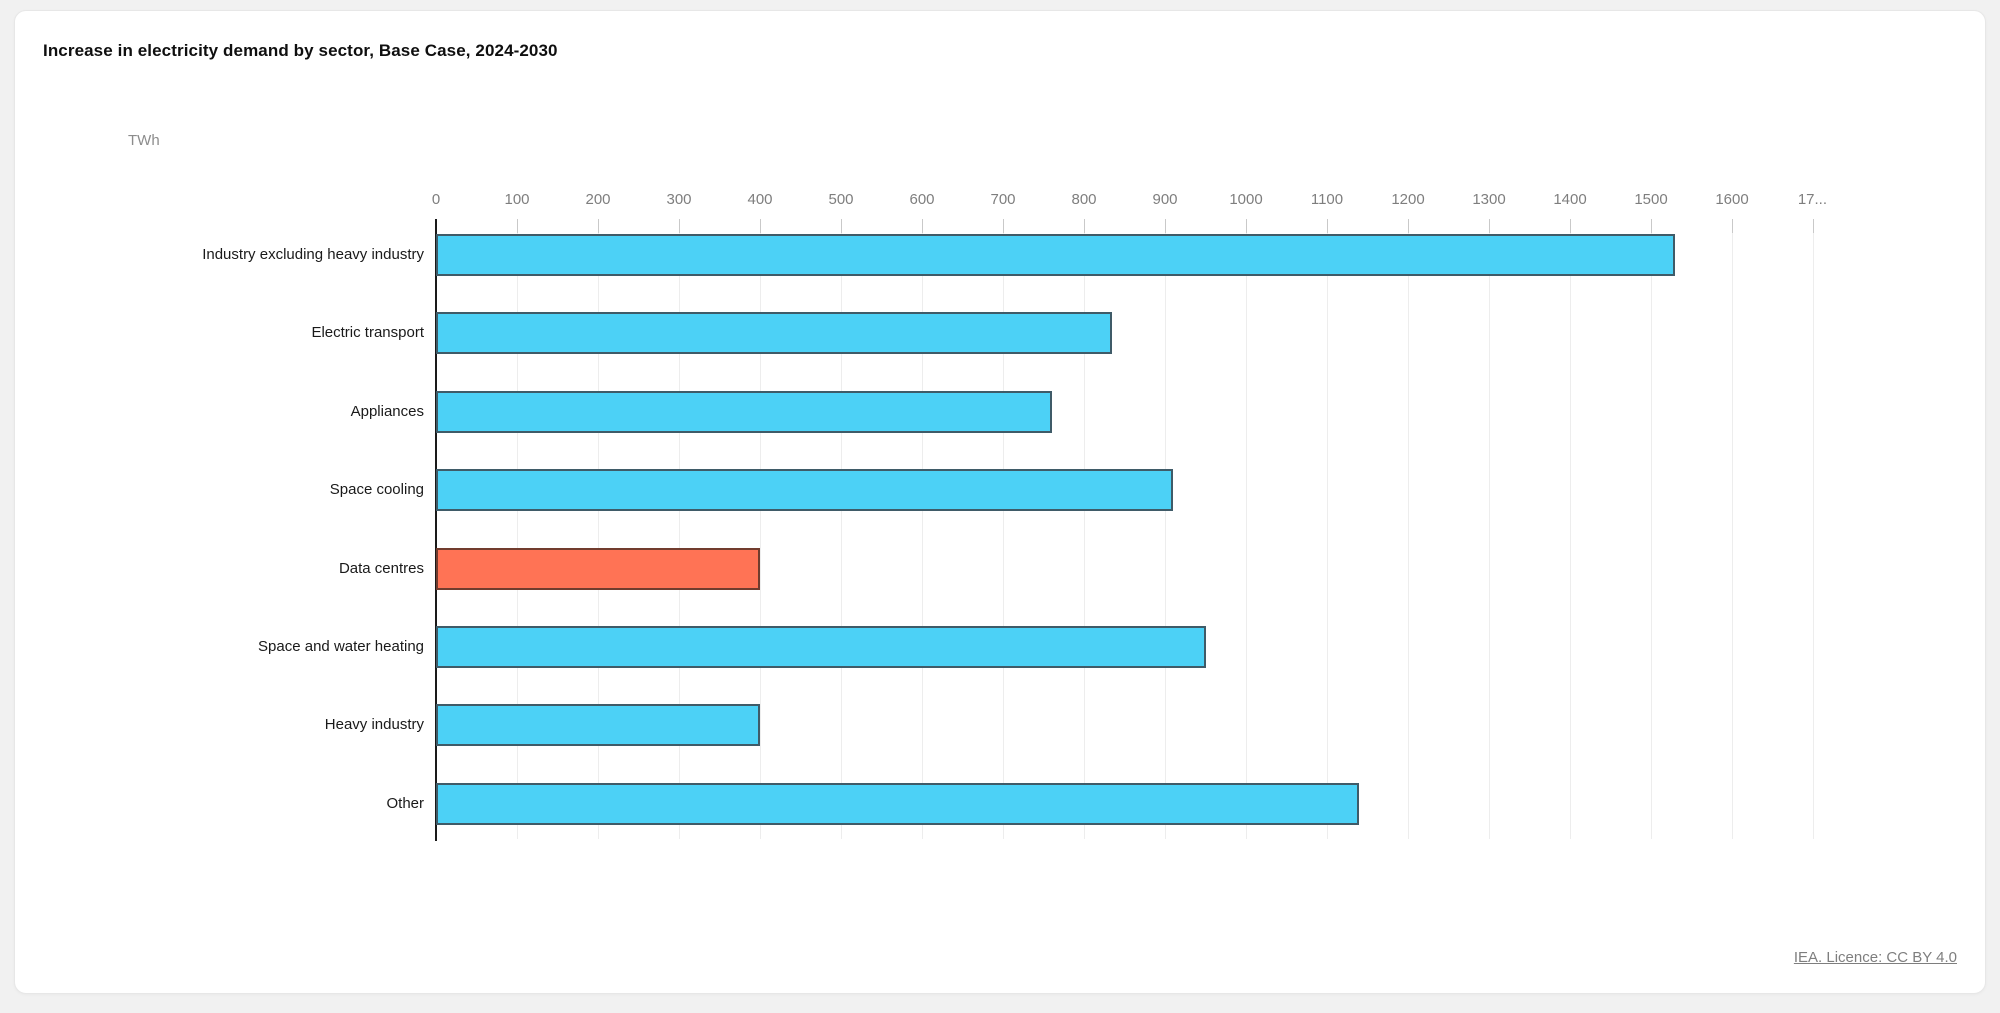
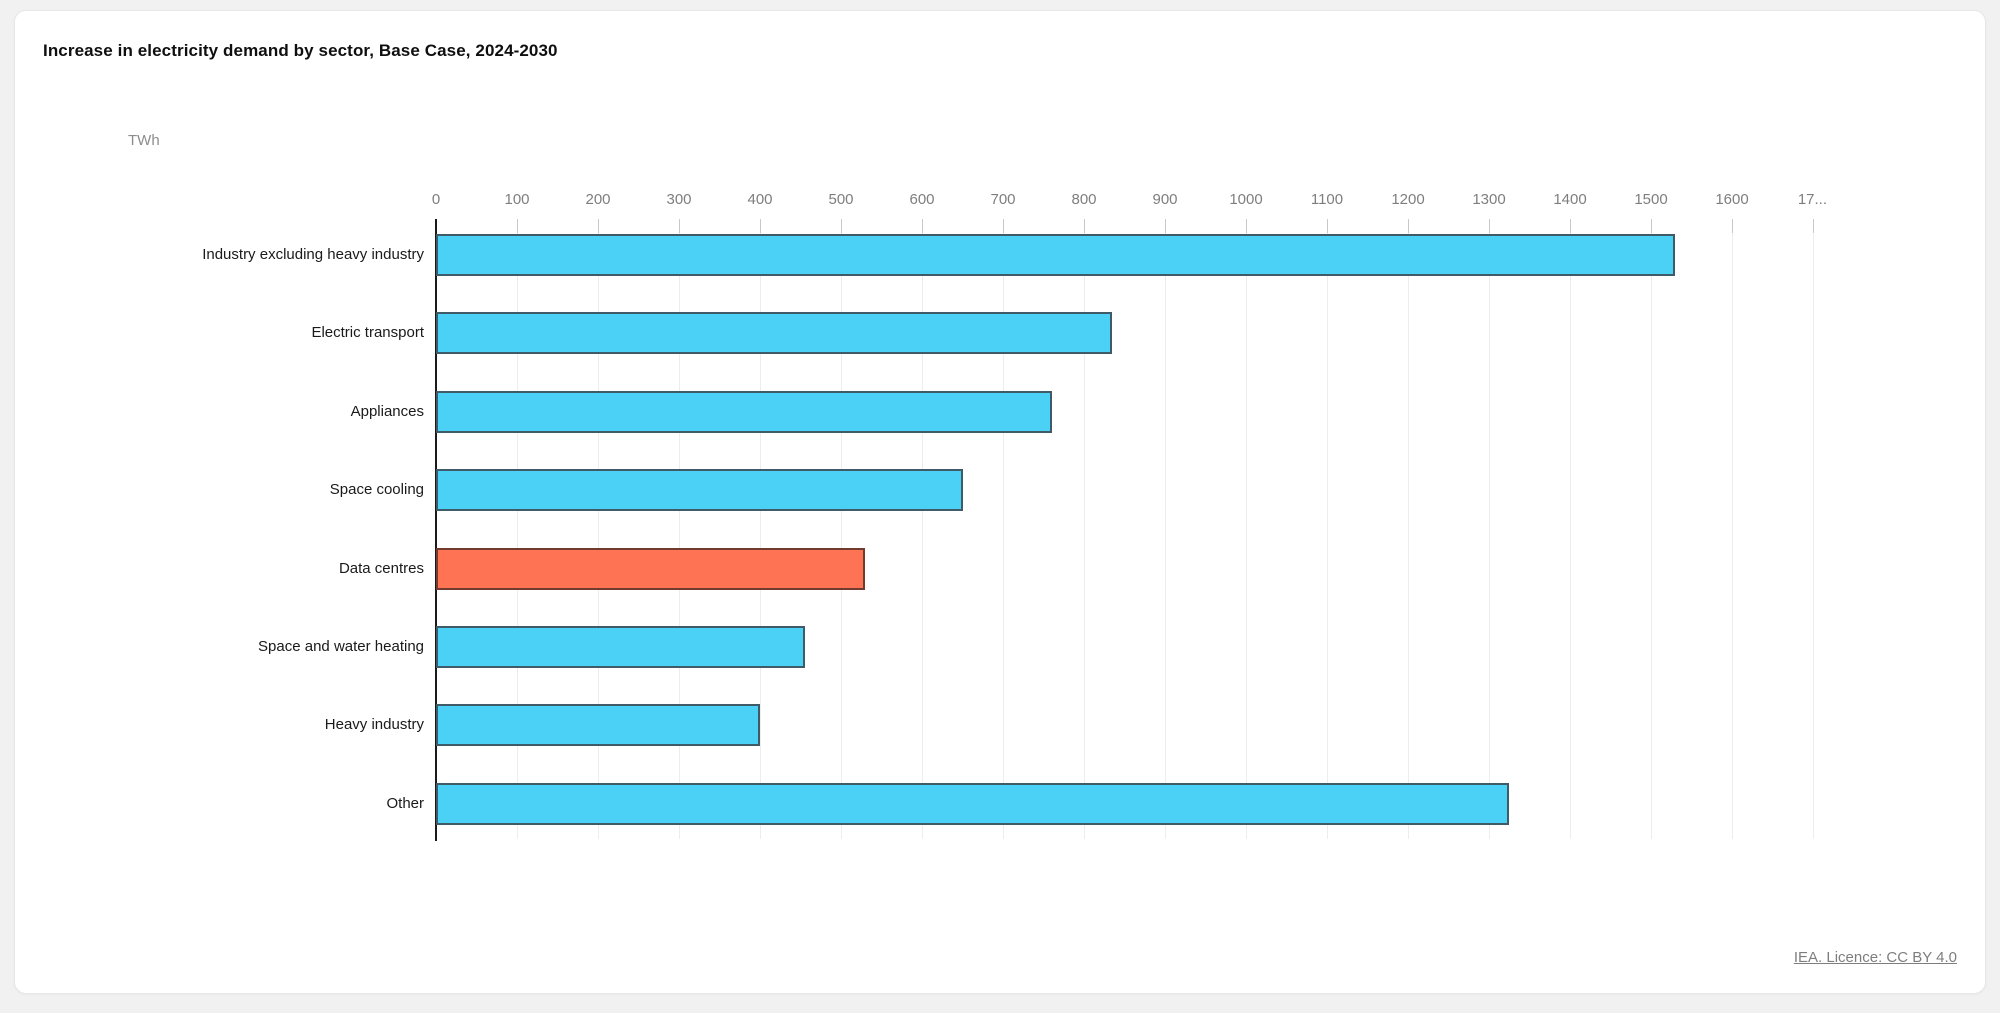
Space cooling: 910 -> 650
Data centres: 400 -> 530
Space and water heating: 950 -> 460
Other: 1140 -> 1320
